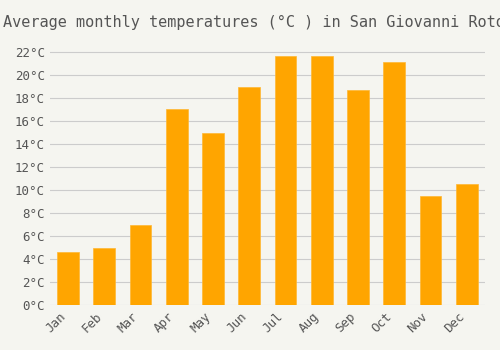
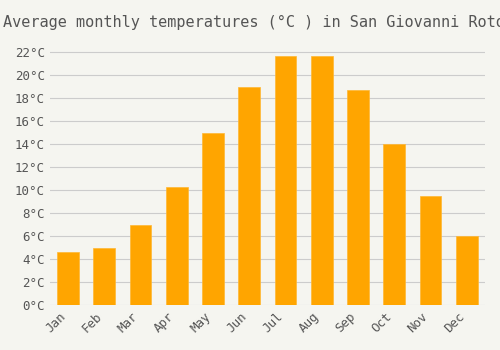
Apr: 17.1°C -> 10.3°C
Oct: 21.2°C -> 14.0°C
Dec: 10.5°C -> 6.0°C
